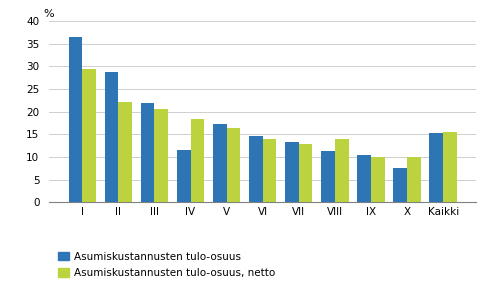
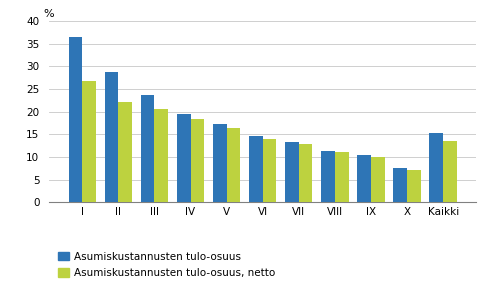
Asumiskustannusten tulo-osuus, netto/I: 29.5 -> 26.8
Asumiskustannusten tulo-osuus/III: 22.0 -> 23.6
Asumiskustannusten tulo-osuus/IV: 11.5 -> 19.5
Asumiskustannusten tulo-osuus, netto/VIII: 14.0 -> 11.1
Asumiskustannusten tulo-osuus, netto/X: 10.0 -> 7.1
Asumiskustannusten tulo-osuus, netto/Kaikki: 15.5 -> 13.5
